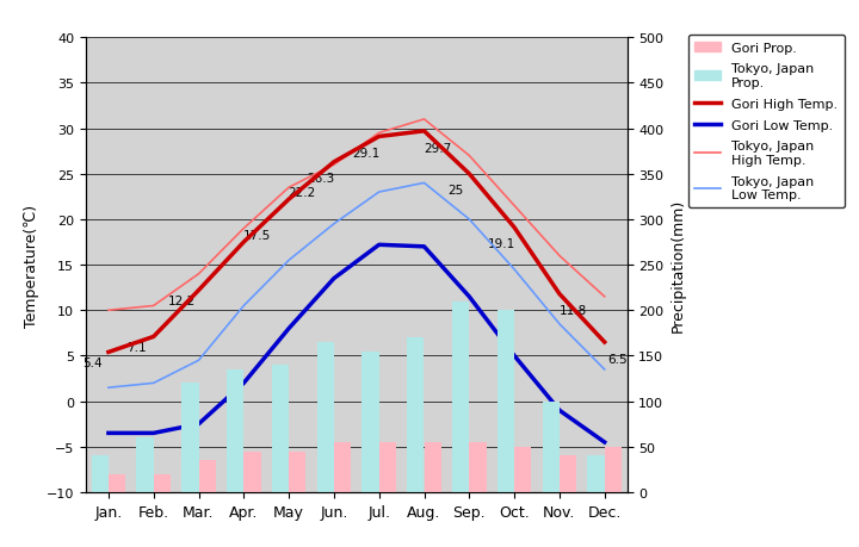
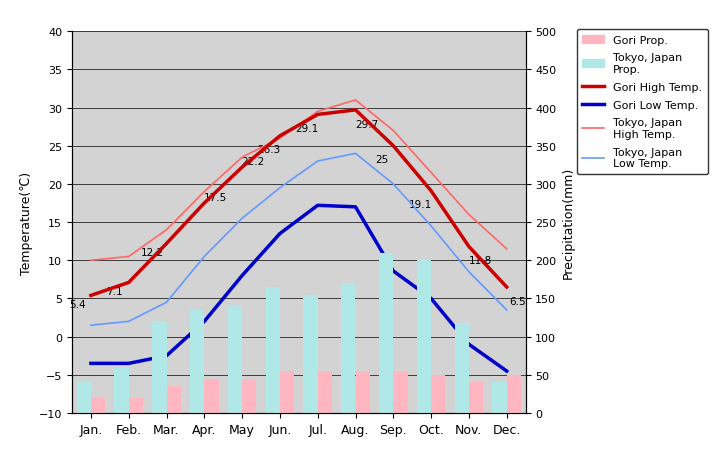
Gori Low Temp./Sep.: 11.5 -> 8.6
Tokyo, Japan Prop./Nov.: 100 -> 118
